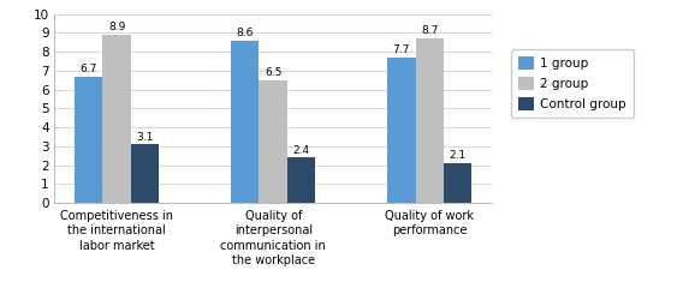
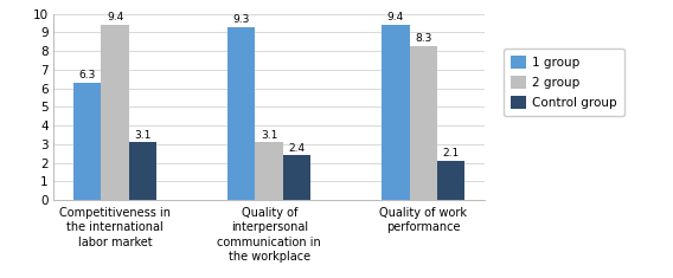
1 group/Competitiveness in the international labor market: 6.7 -> 6.3
2 group/Competitiveness in the international labor market: 8.9 -> 9.4
1 group/Quality of interpersonal communication in the workplace: 8.6 -> 9.3
2 group/Quality of interpersonal communication in the workplace: 6.5 -> 3.1
1 group/Quality of work performance: 7.7 -> 9.4
2 group/Quality of work performance: 8.7 -> 8.3
